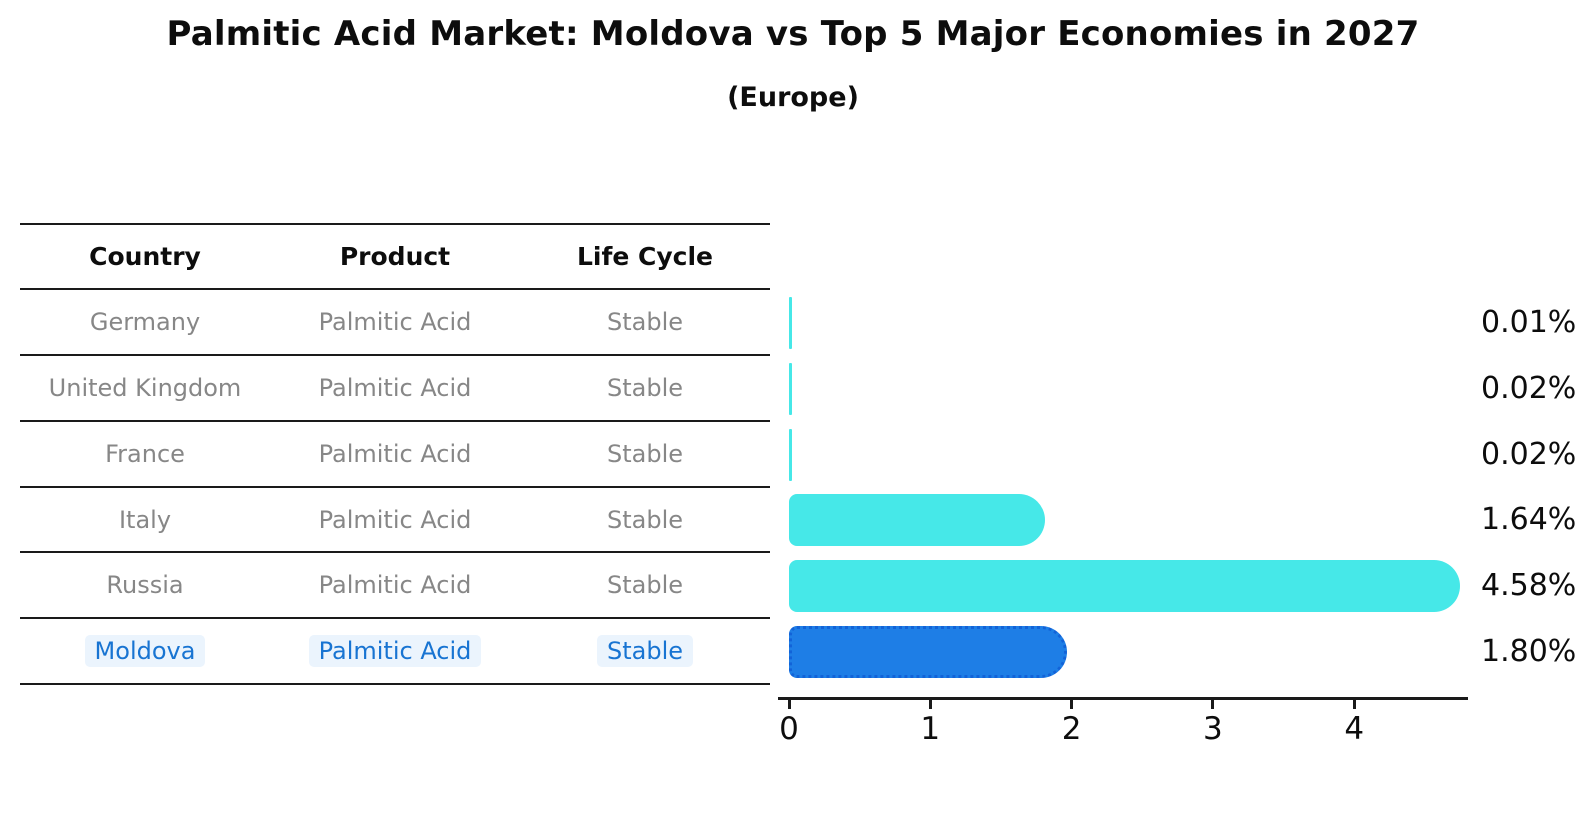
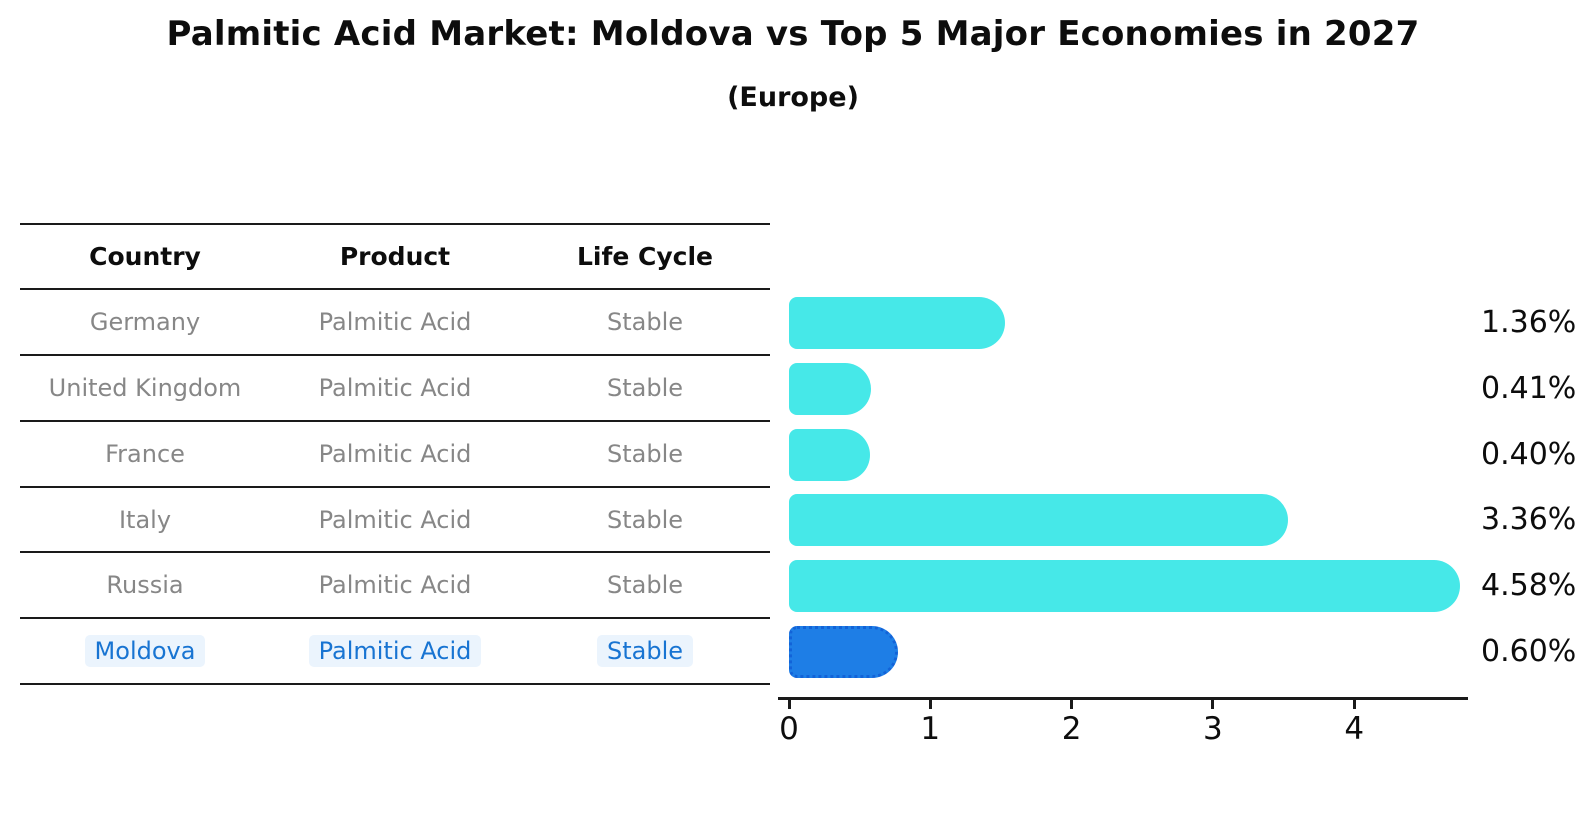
Germany: 0.01% -> 1.36%
United Kingdom: 0.02% -> 0.41%
France: 0.02% -> 0.40%
Italy: 1.64% -> 3.36%
Moldova: 1.80% -> 0.60%
